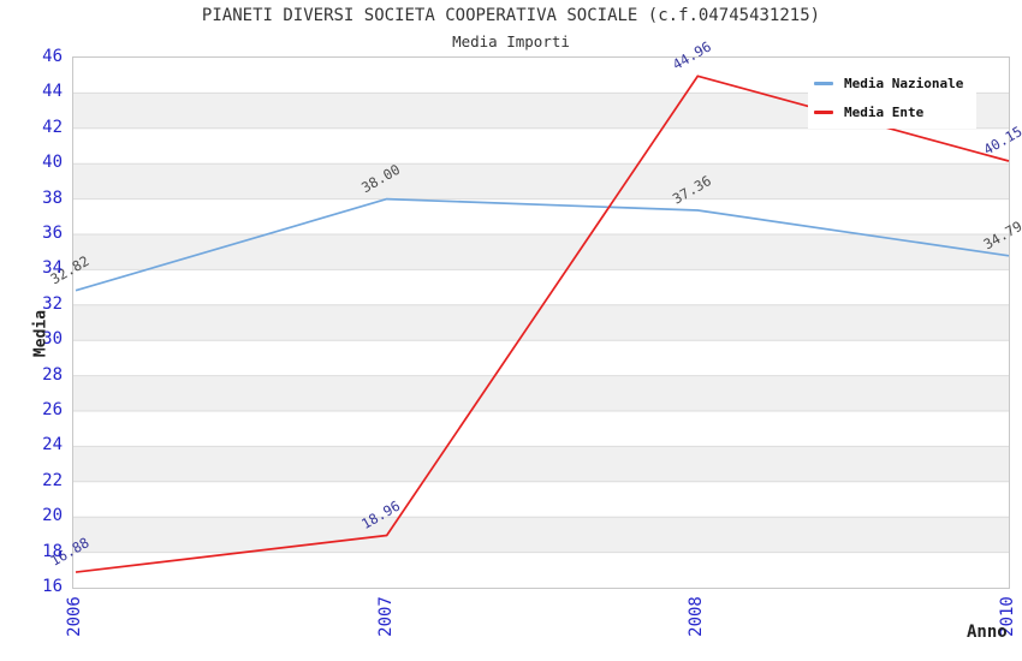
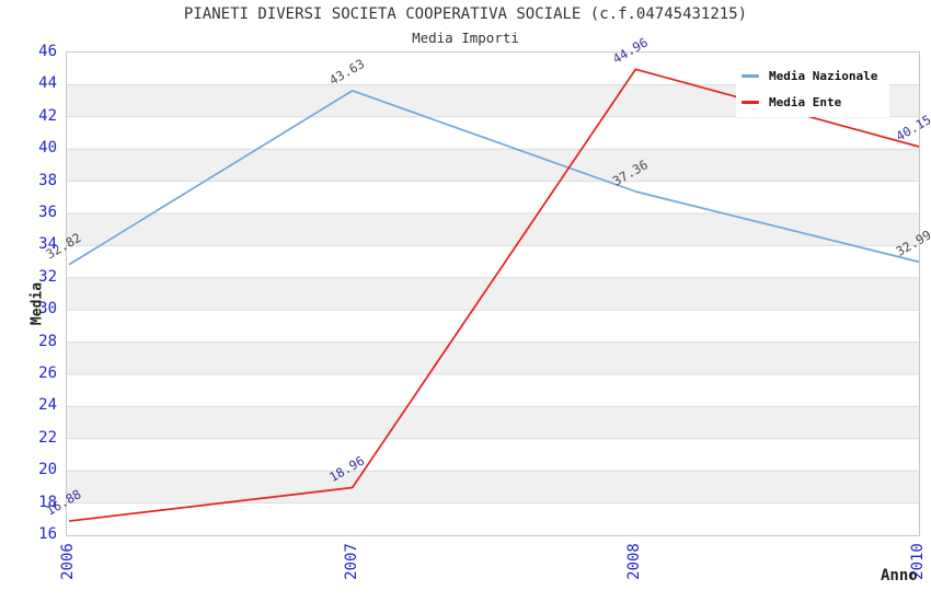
Media Nazionale/2007: 38.00 -> 43.63
Media Nazionale/2010: 34.79 -> 32.99
